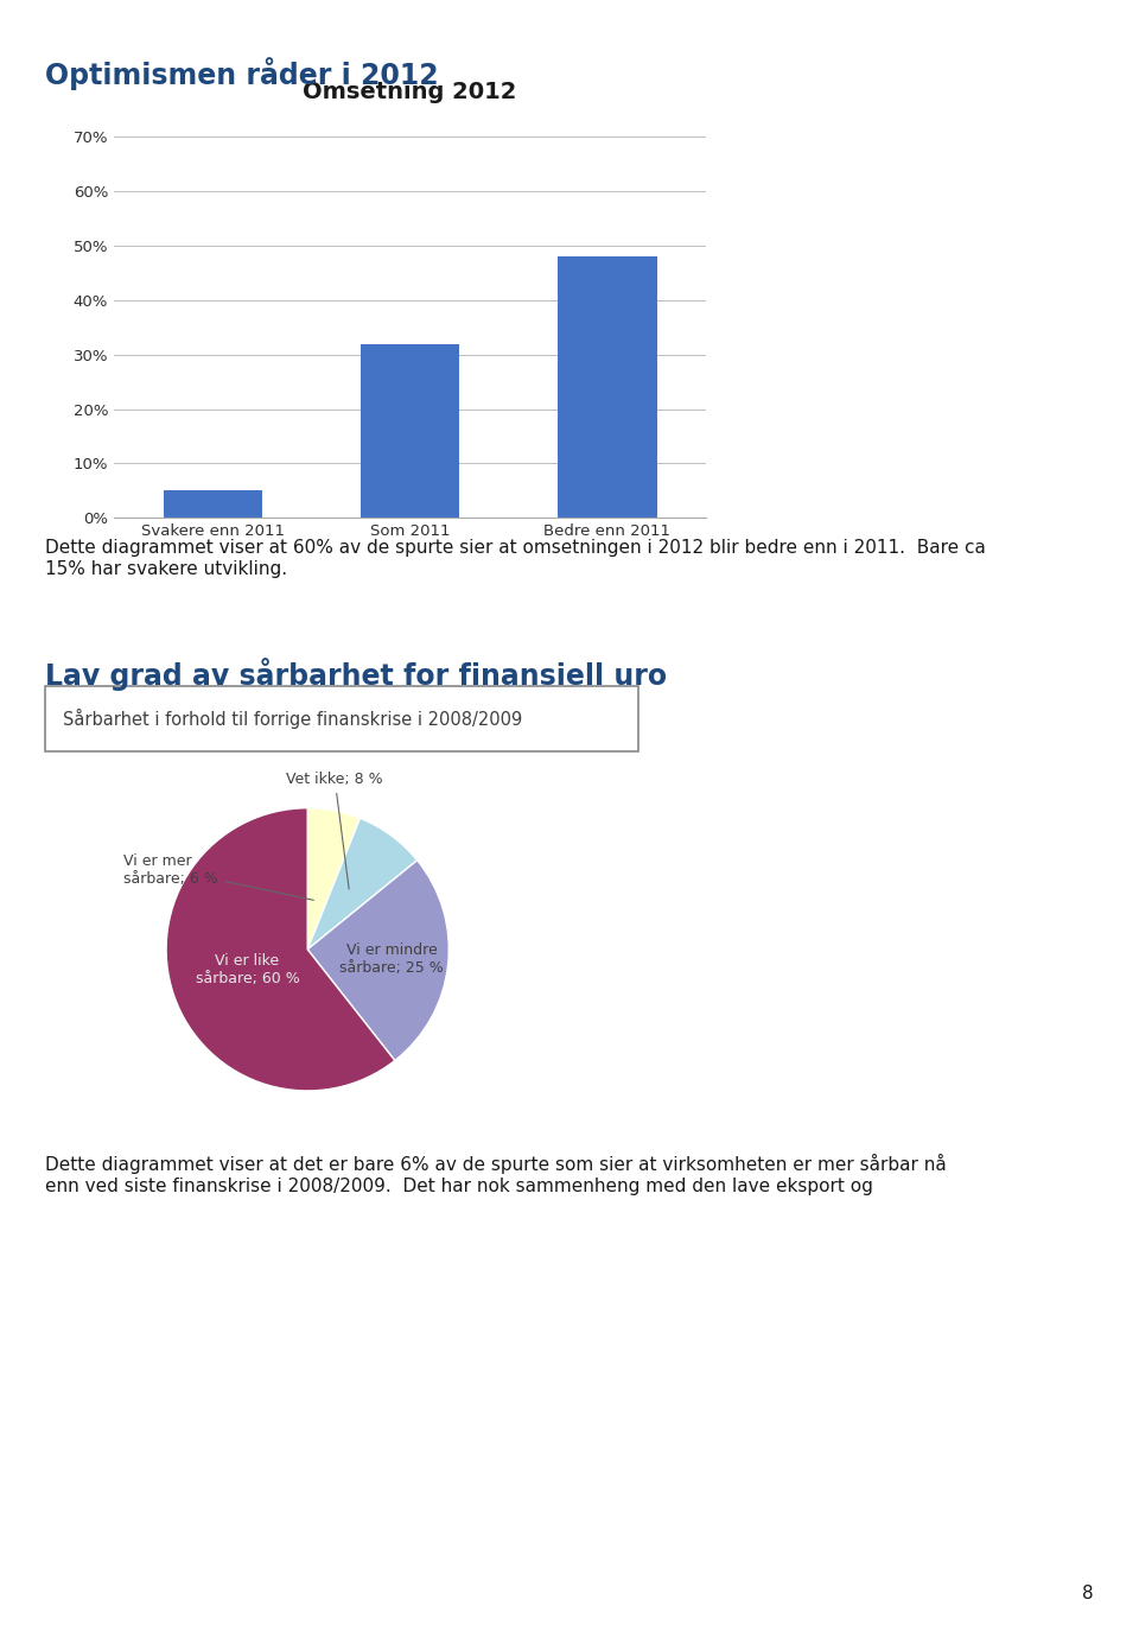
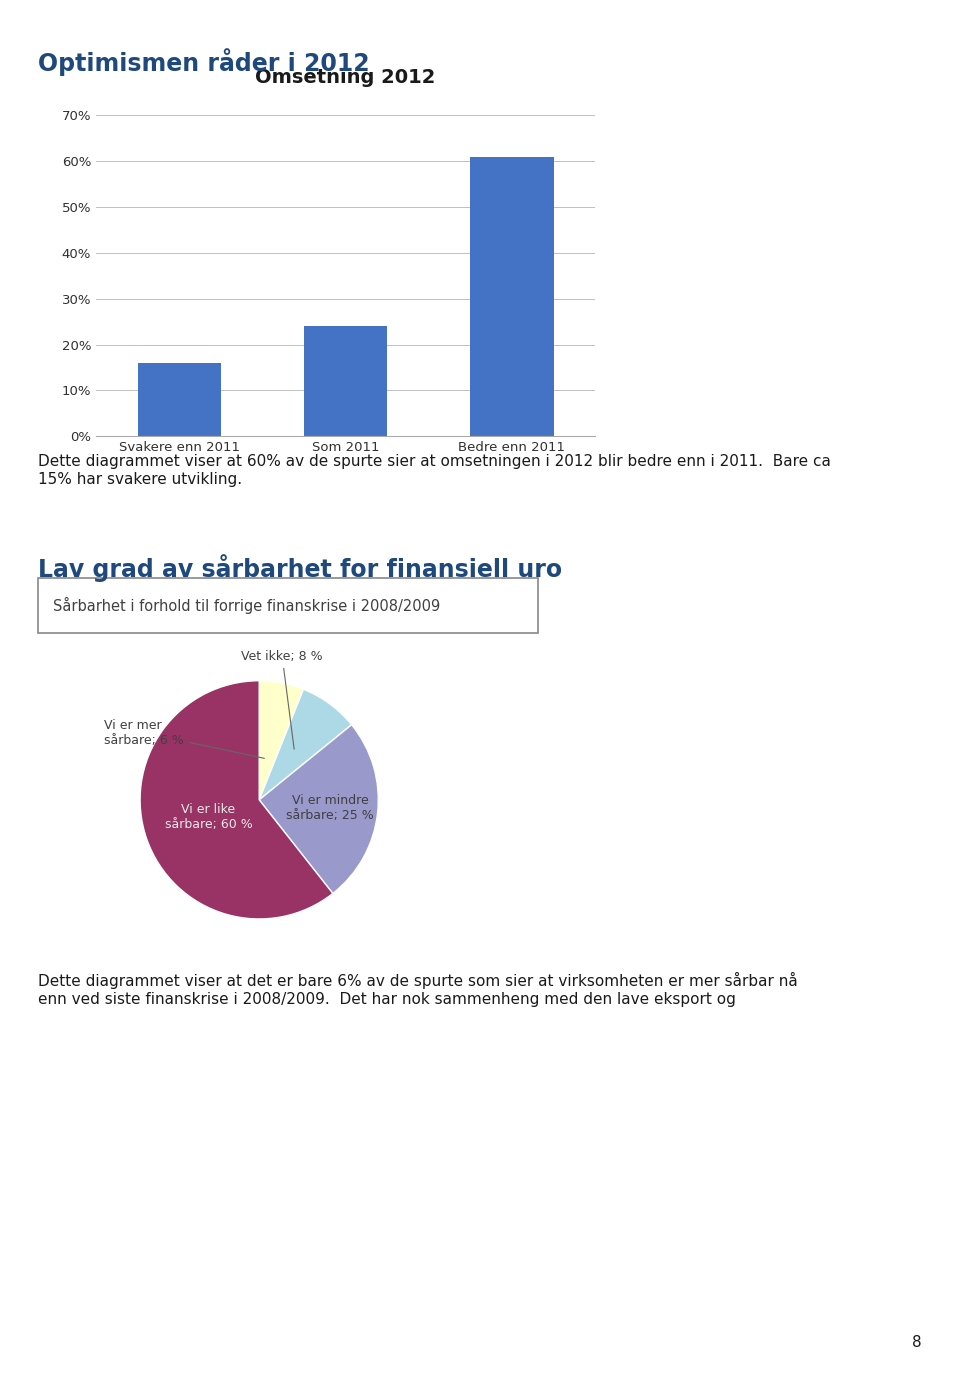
Svakere enn 2011: 5% -> 16%
Som 2011: 32% -> 24%
Bedre enn 2011: 48% -> 61%
